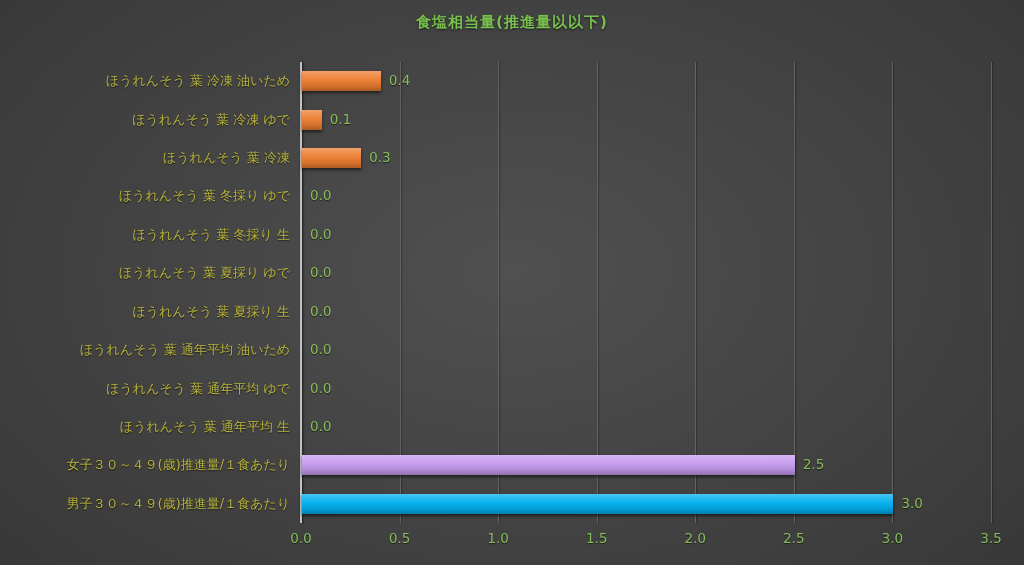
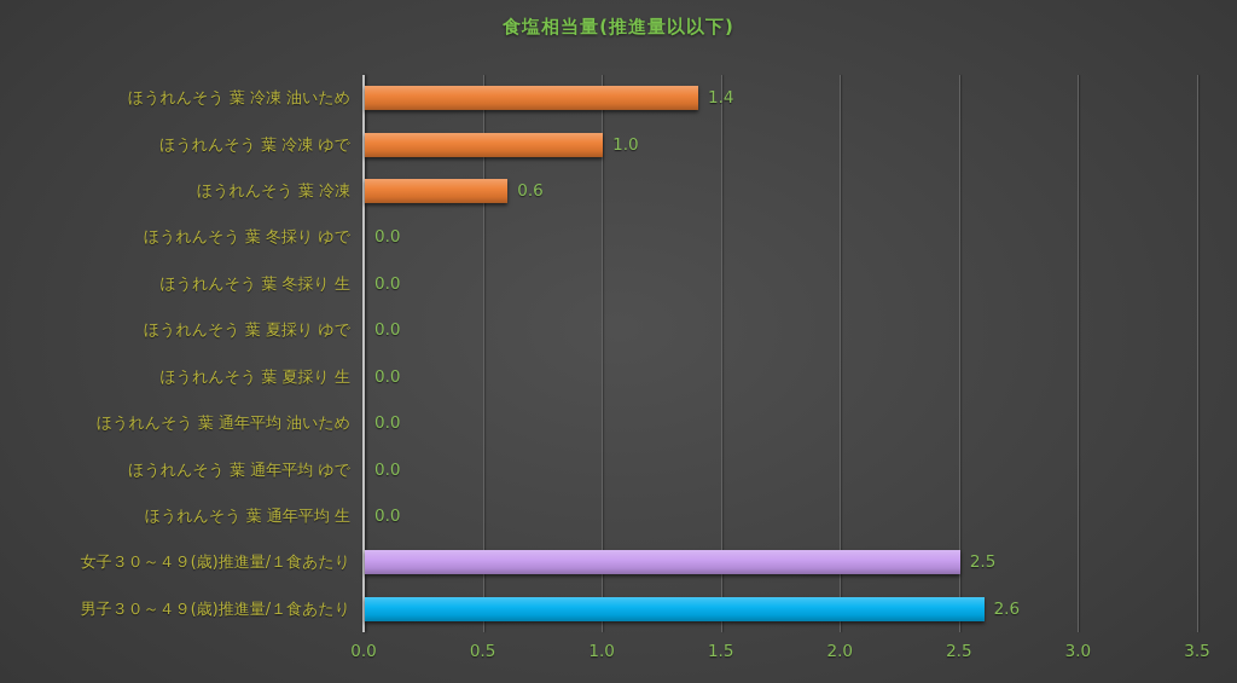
ほうれんそう 葉 冷凍 油いため: 0.4 -> 1.4
ほうれんそう 葉 冷凍 ゆで: 0.1 -> 1.0
ほうれんそう 葉 冷凍: 0.3 -> 0.6
男子３０～４９(歳)推進量/１食あたり: 3.0 -> 2.6
